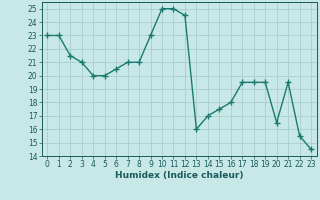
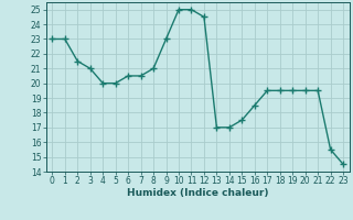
7: 21.0 -> 20.5
13: 16.0 -> 17.0
16: 18.0 -> 18.5
20: 16.5 -> 19.5
